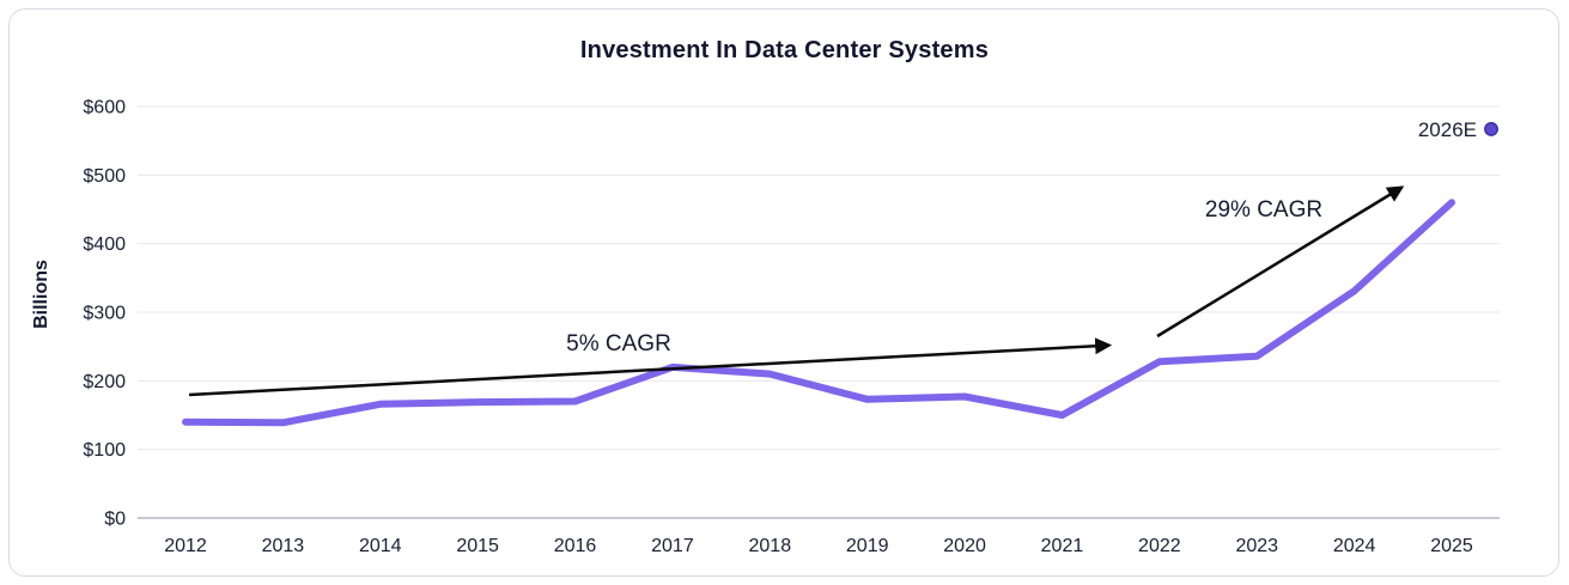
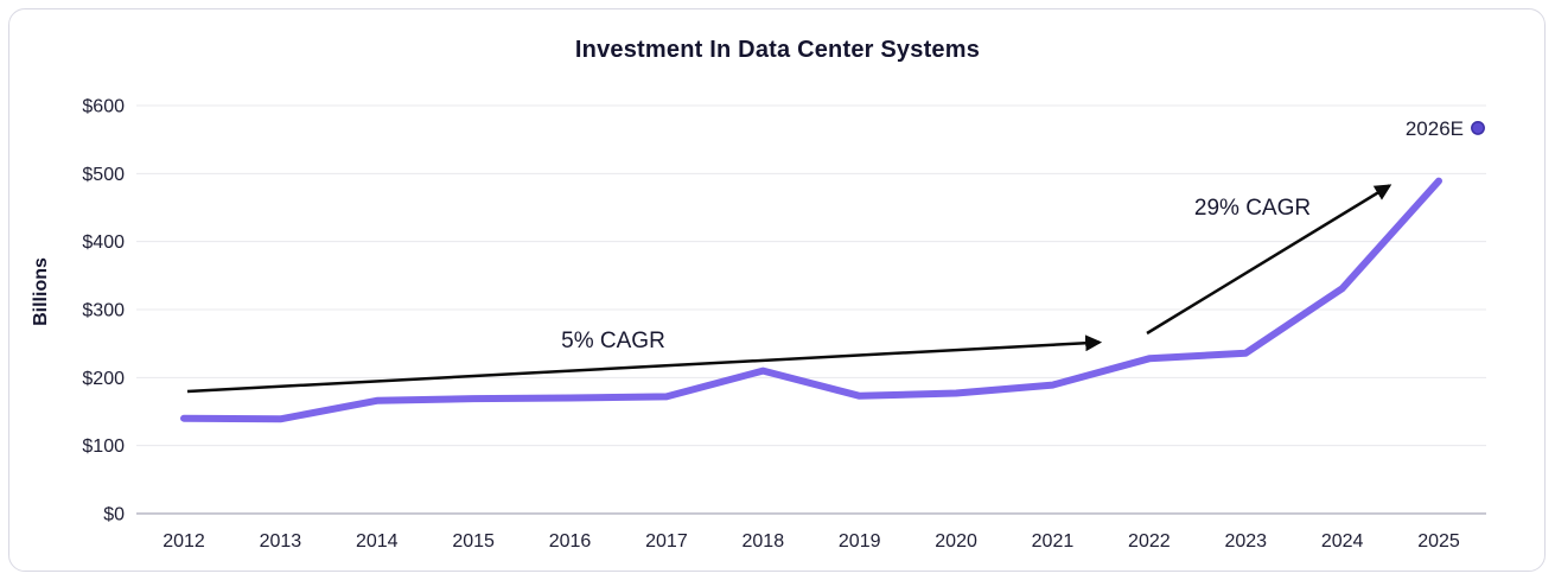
2017: $220 -> $170
2021: $150 -> $190
2025: $460 -> $490
